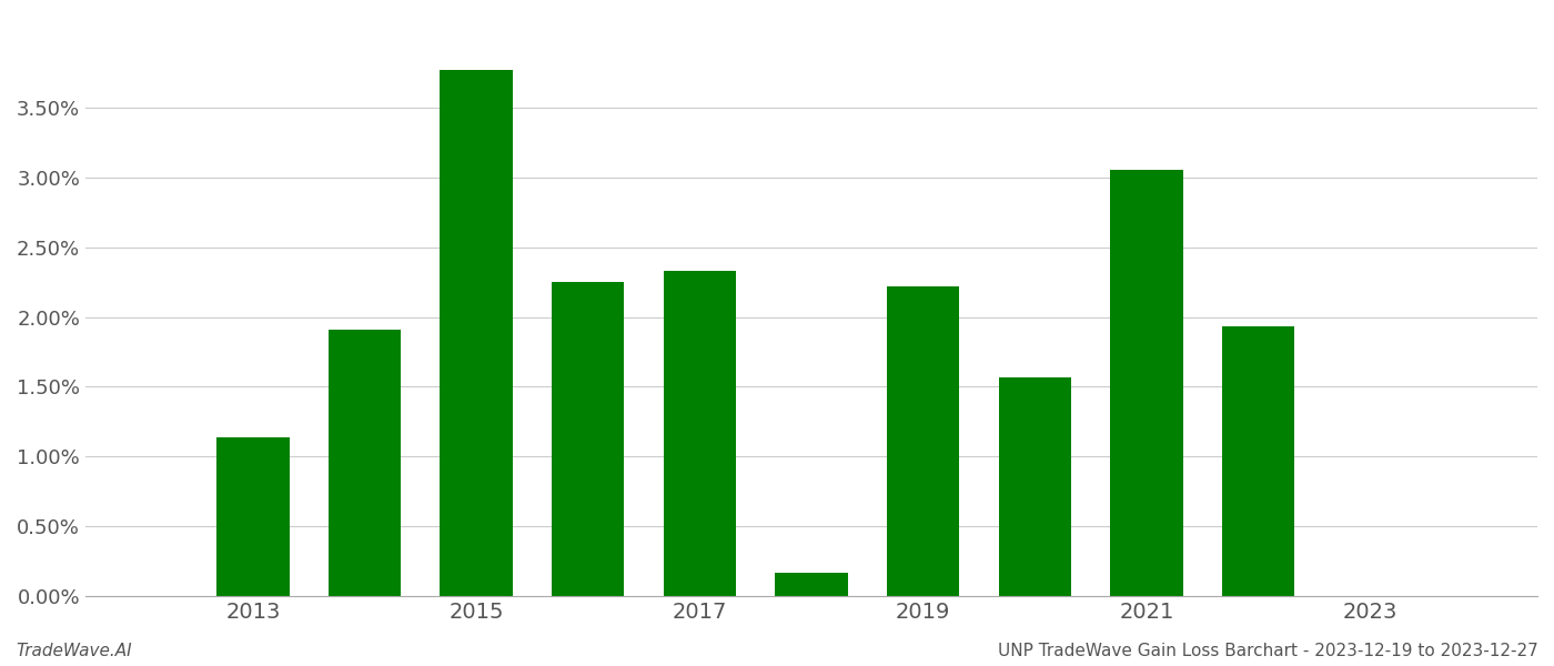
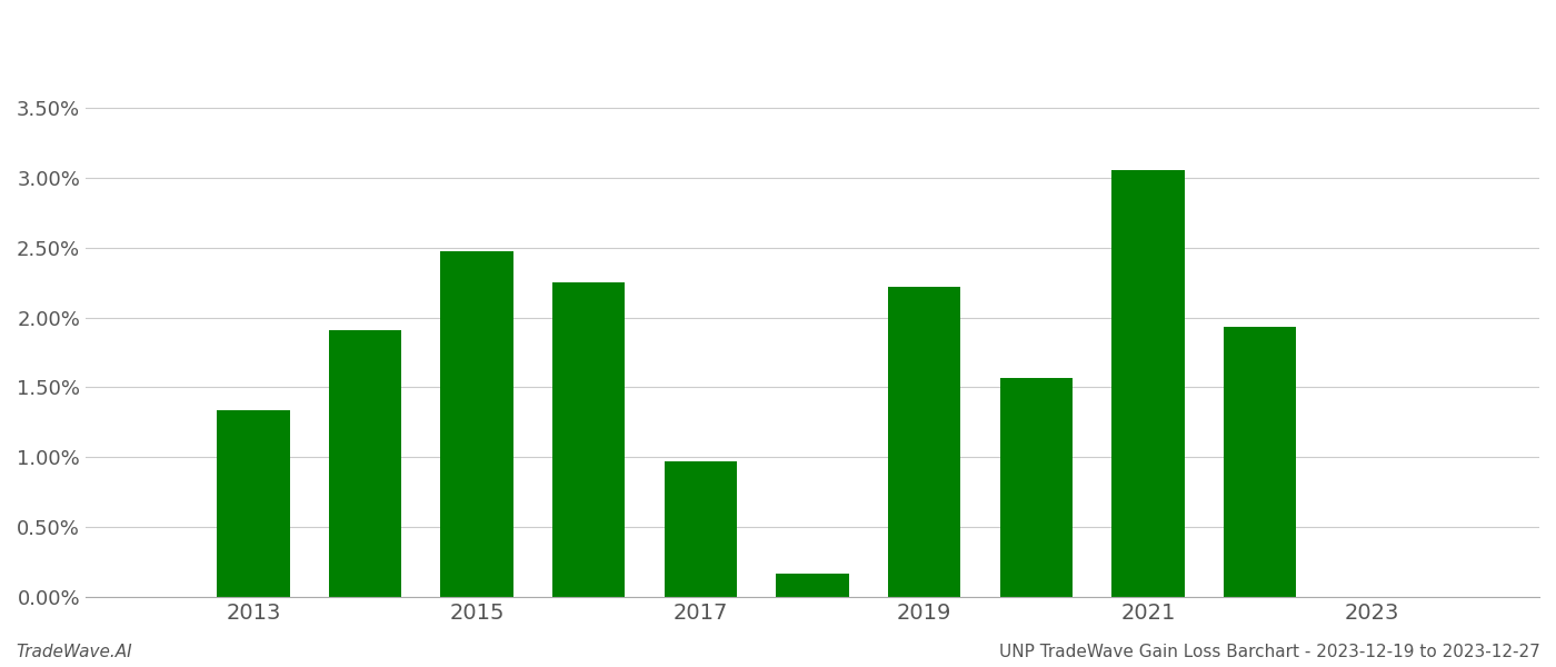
2013: 1.14% -> 1.34%
2015: 3.77% -> 2.47%
2017: 2.33% -> 0.97%
